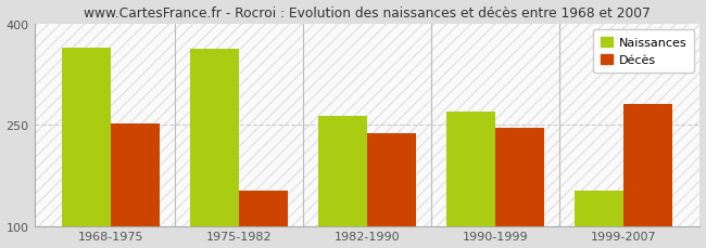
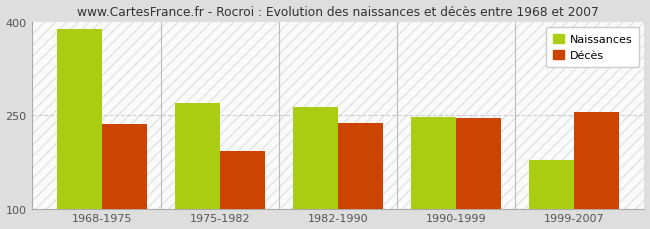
Naissances/1968-1975: 364 -> 388
Décès/1968-1975: 252 -> 235
Naissances/1975-1982: 362 -> 270
Décès/1975-1982: 152 -> 193
Naissances/1990-1999: 270 -> 247
Naissances/1999-2007: 152 -> 178
Décès/1999-2007: 280 -> 255
